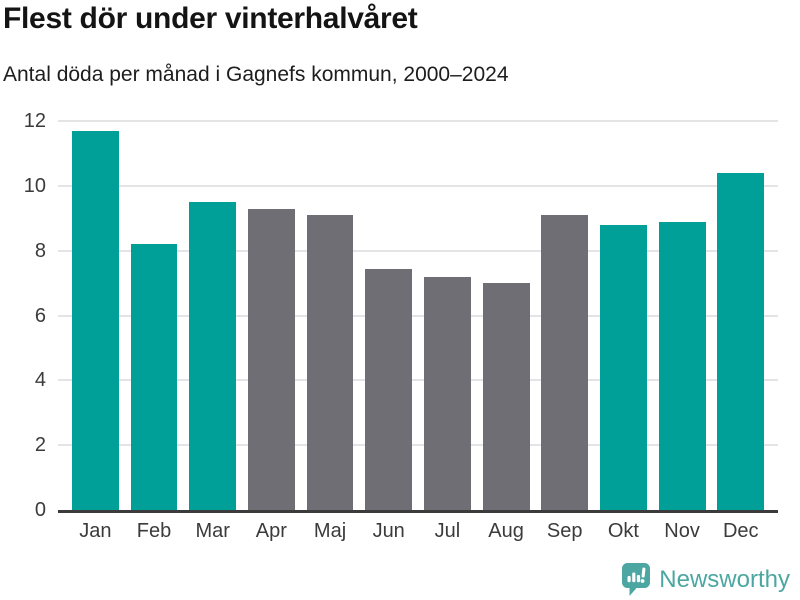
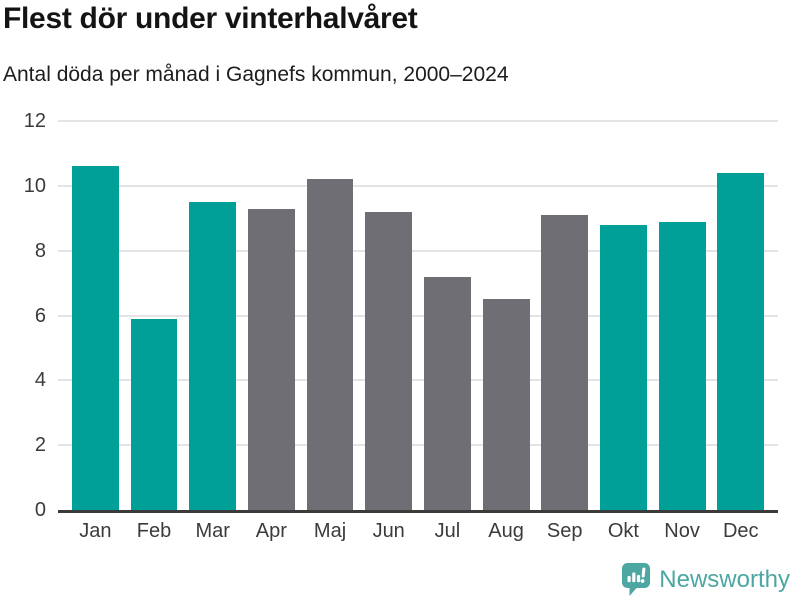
Jan: 11.7 -> 10.6
Feb: 8.2 -> 5.9
Maj: 9.1 -> 10.2
Jun: 7.5 -> 9.2
Aug: 7.0 -> 6.5
